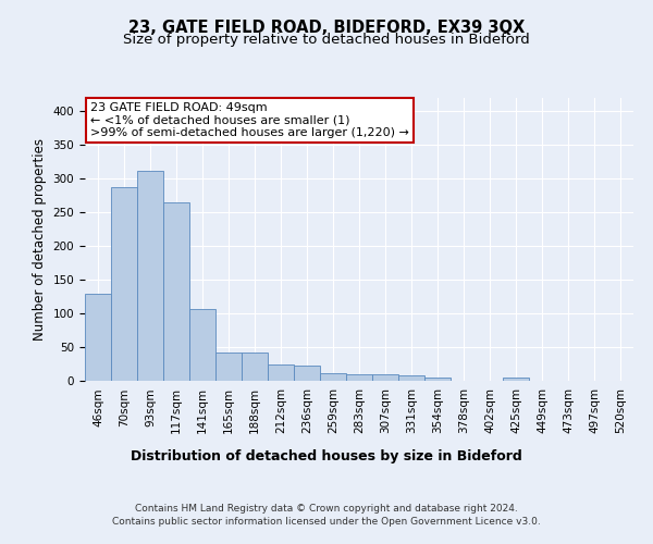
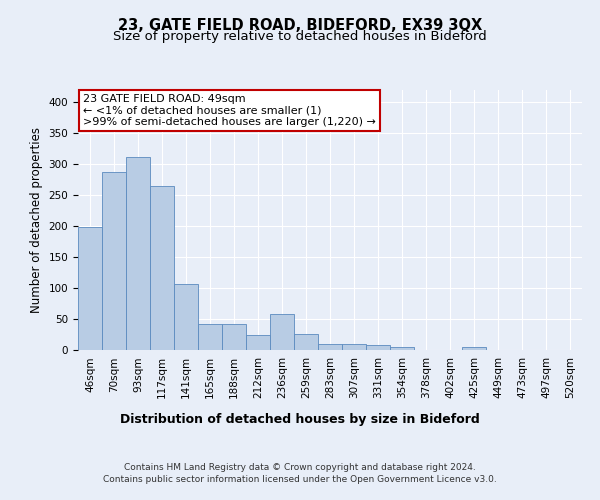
46sqm: 130 -> 198
236sqm: 22 -> 58
259sqm: 11 -> 26
